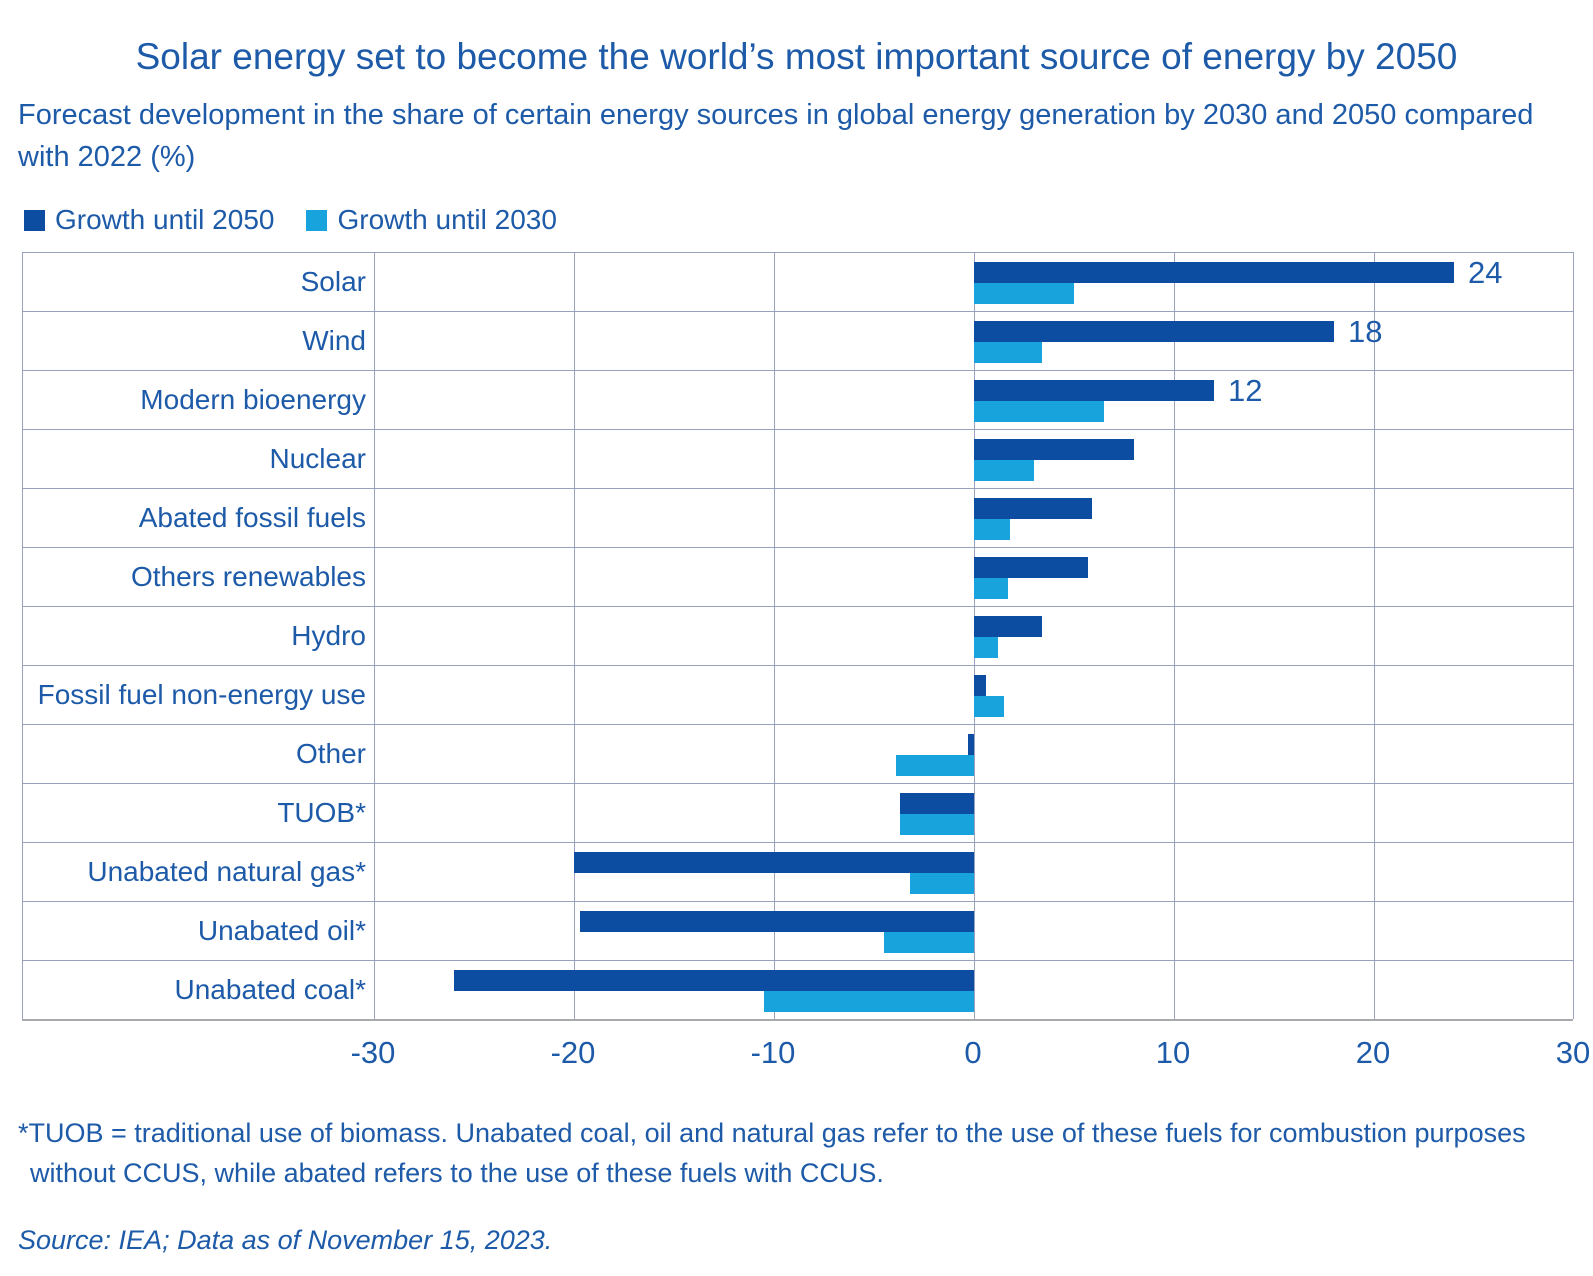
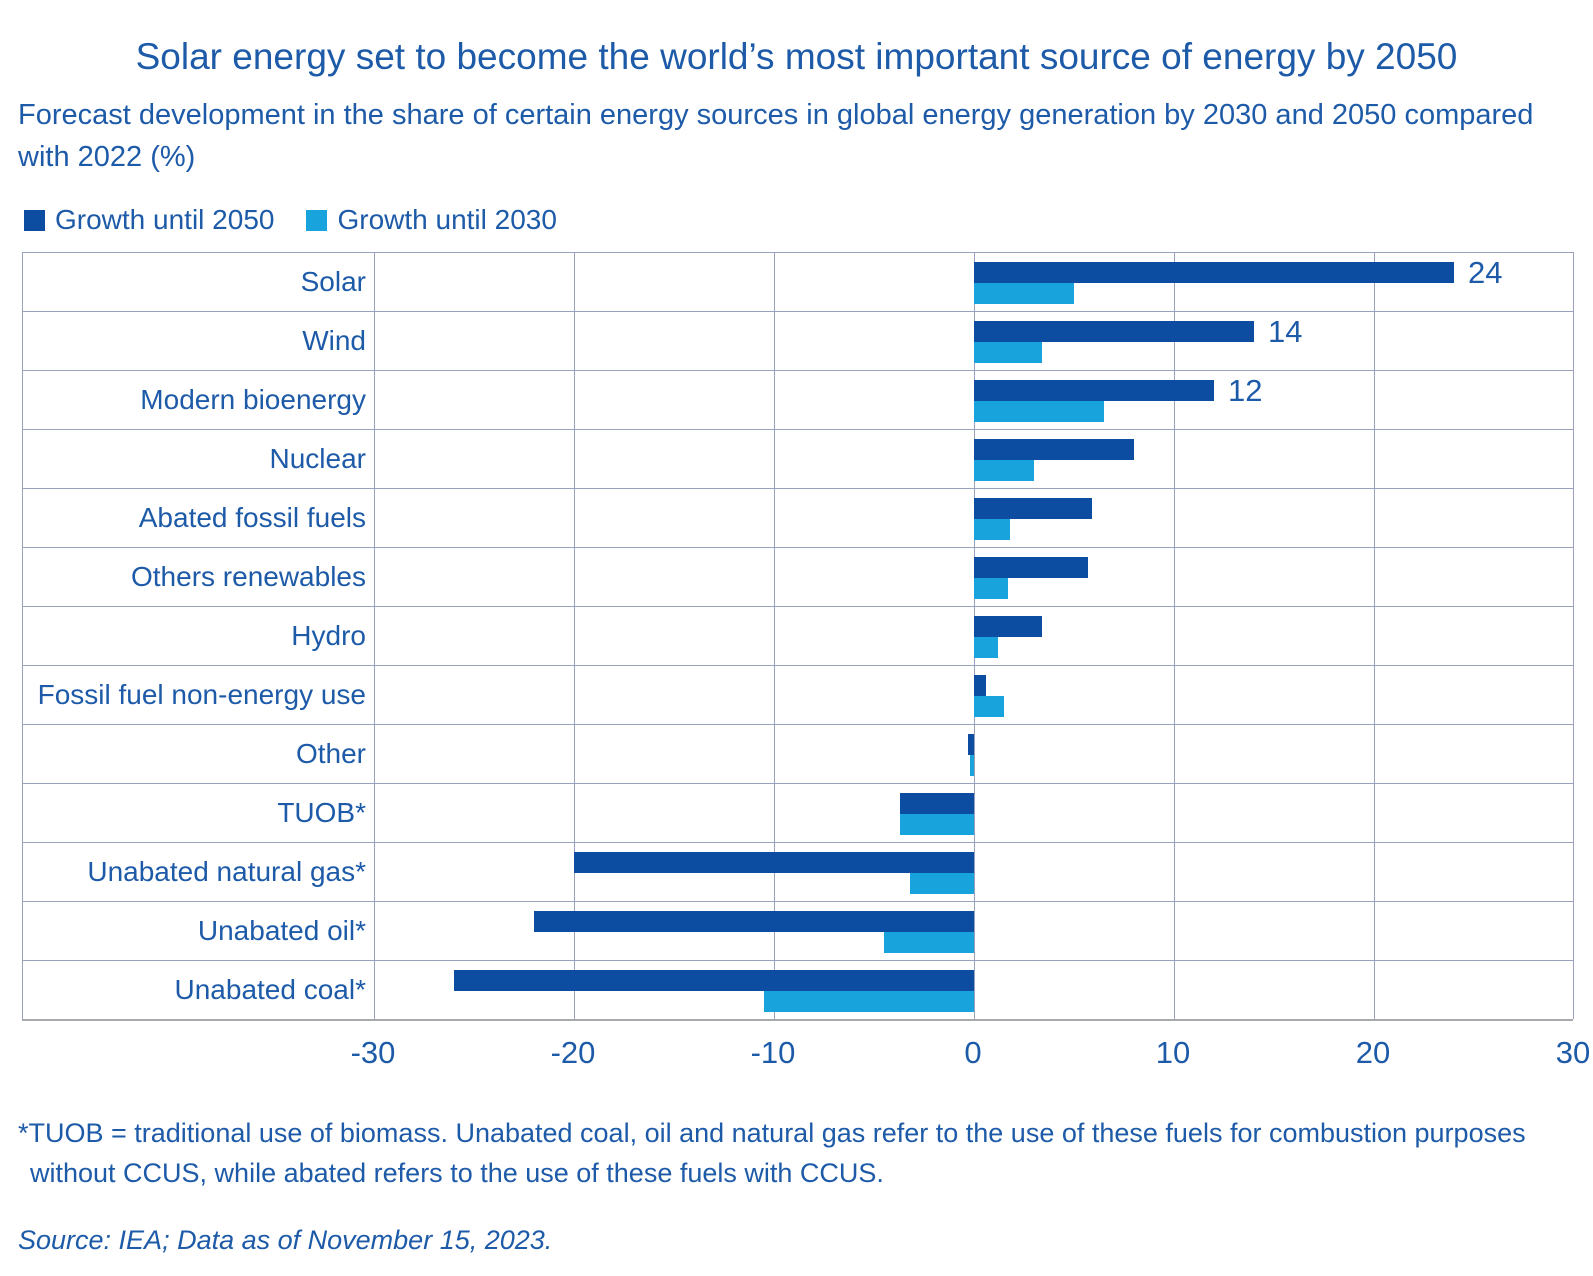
Growth until 2050/Wind: 18 -> 14
Growth until 2030/Other: -3.9 -> -0.2
Growth until 2050/Unabated oil*: -19.7 -> -22.0
